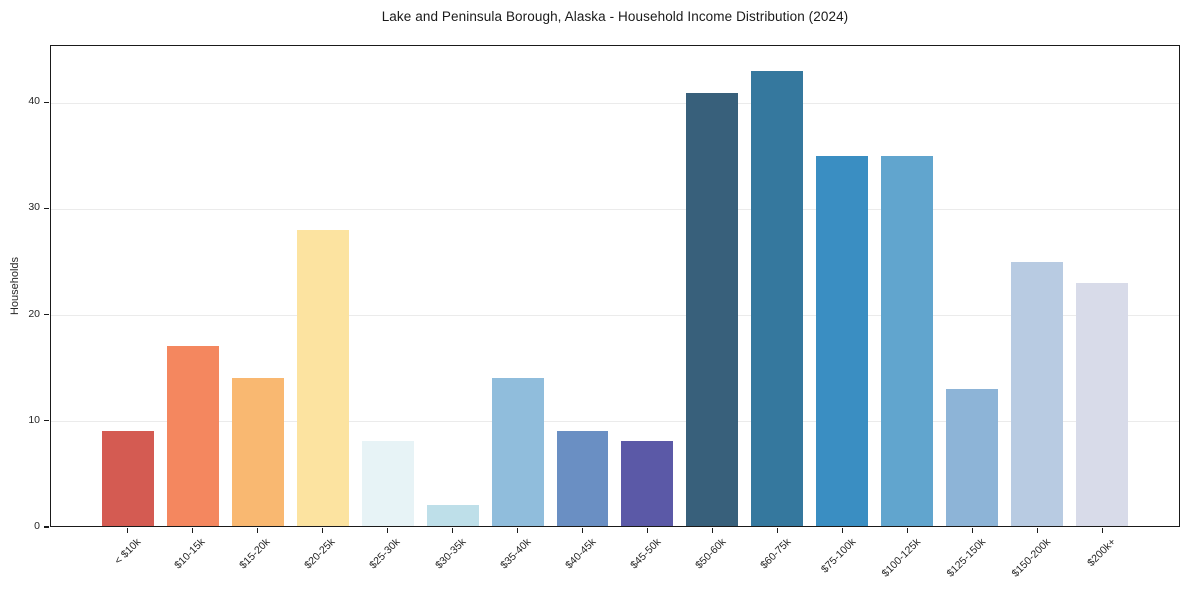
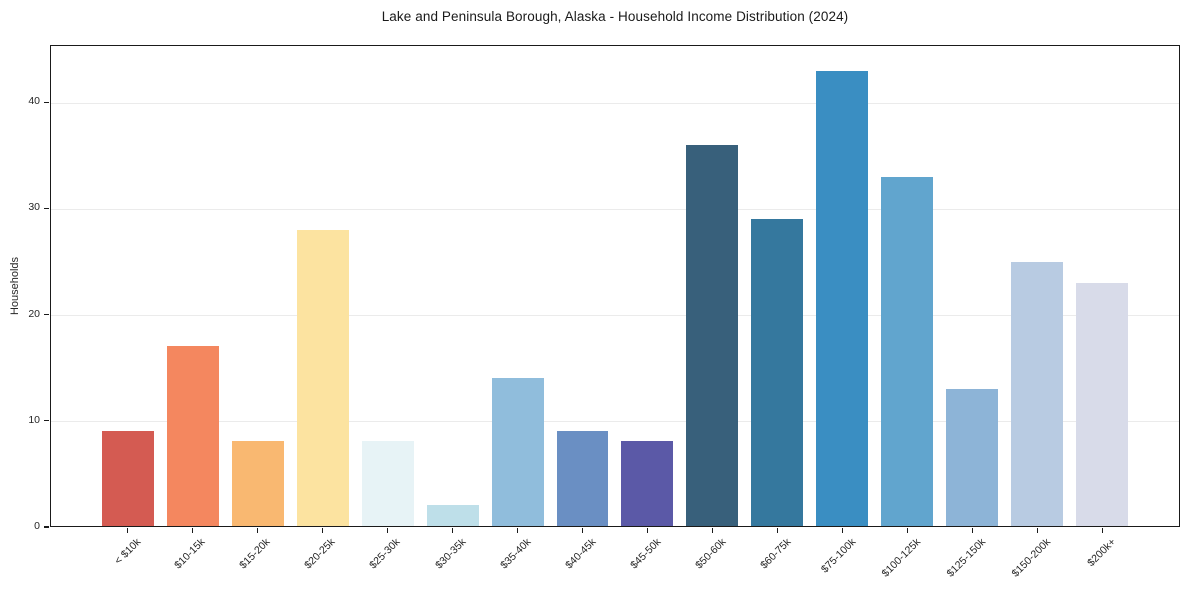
$15-20k: 14 -> 8
$50-60k: 41 -> 36
$60-75k: 43 -> 29
$75-100k: 35 -> 43
$100-125k: 35 -> 33
